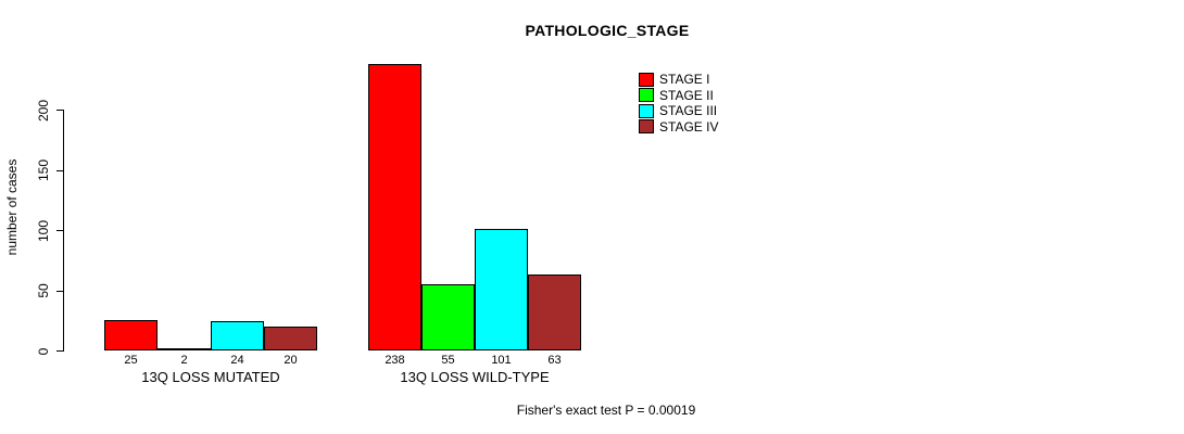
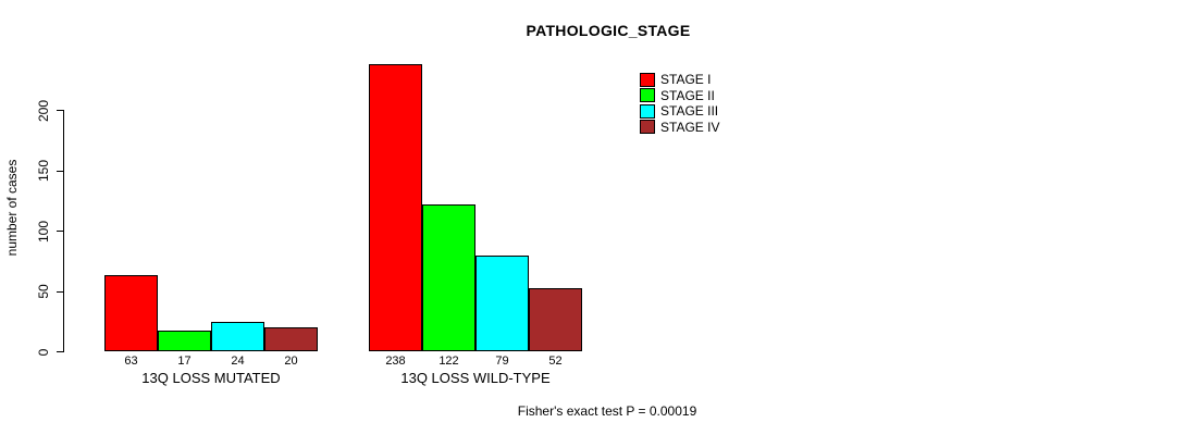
STAGE I/13Q LOSS MUTATED: 25 -> 63
STAGE II/13Q LOSS MUTATED: 2 -> 17
STAGE II/13Q LOSS WILD-TYPE: 55 -> 122
STAGE III/13Q LOSS WILD-TYPE: 101 -> 79
STAGE IV/13Q LOSS WILD-TYPE: 63 -> 52
